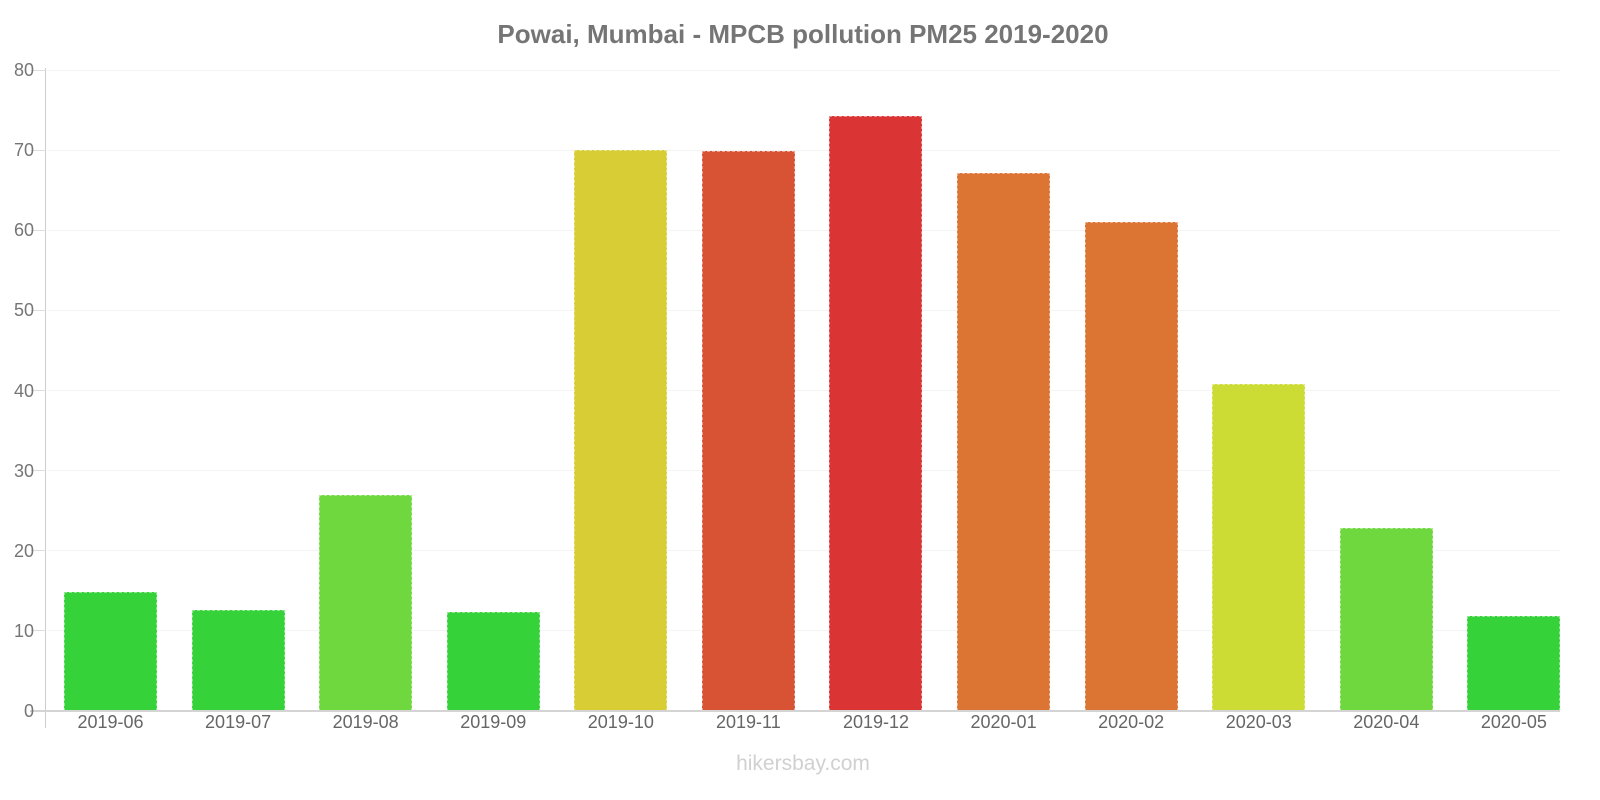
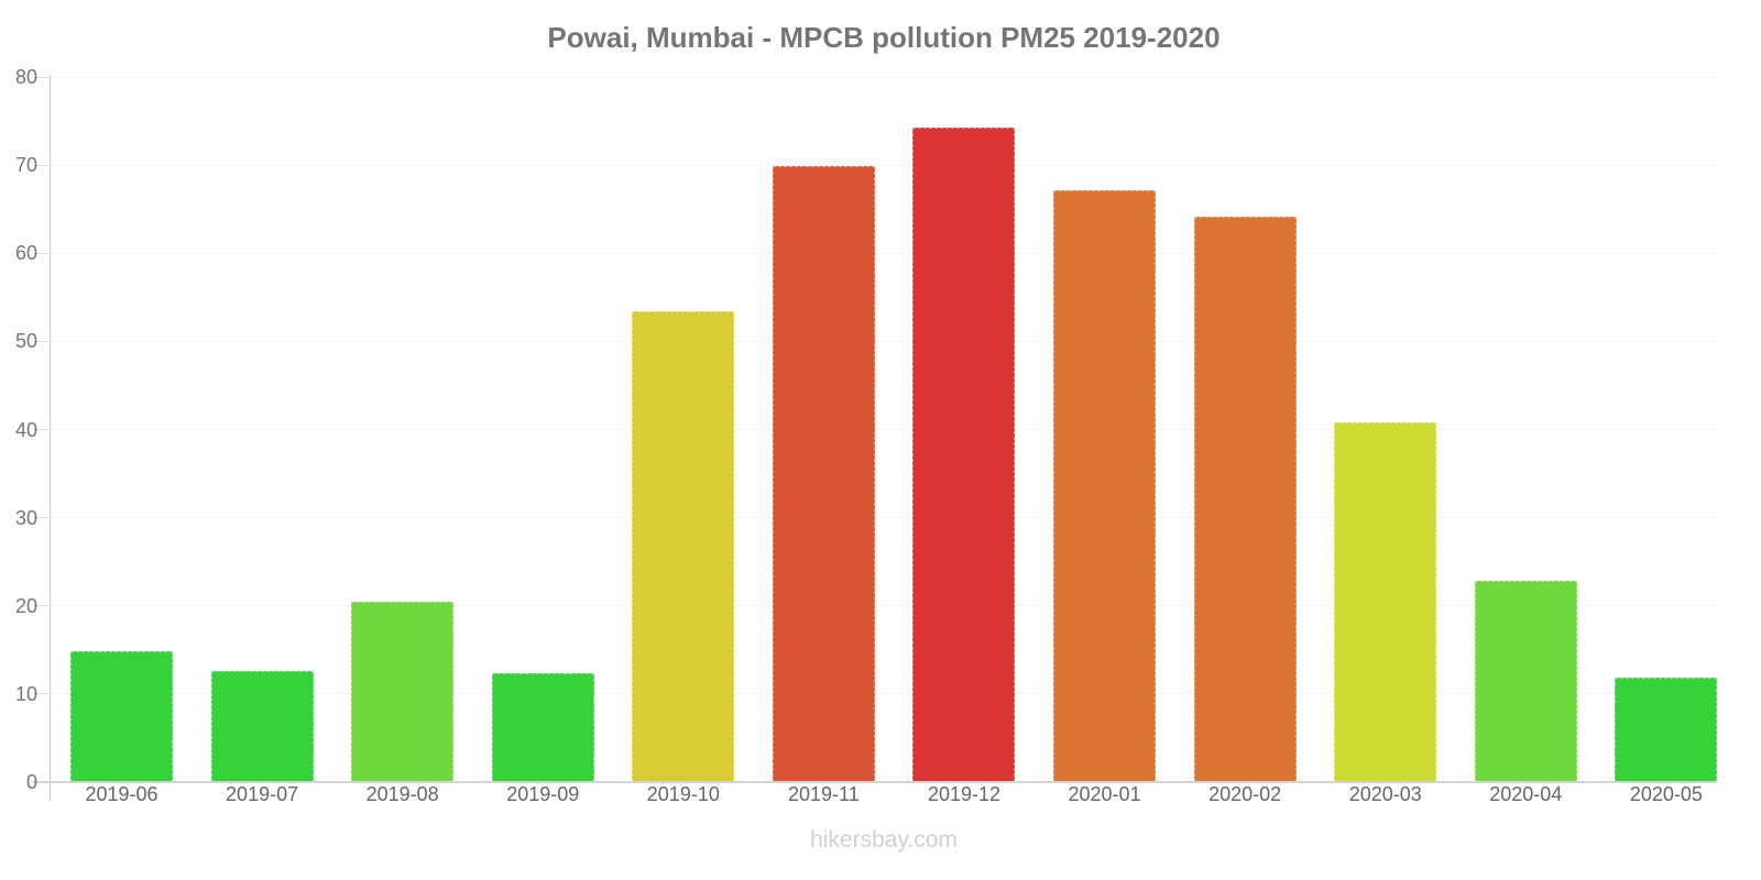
2019-08: 27 -> 20
2019-10: 70 -> 53
2020-02: 61 -> 64
